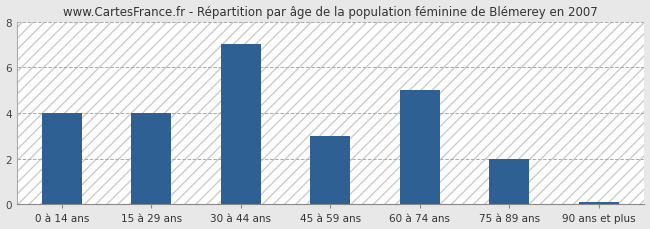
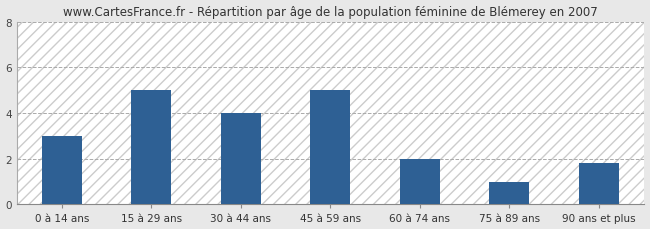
0 à 14 ans: 4.00 -> 3.00
15 à 29 ans: 4.00 -> 5.00
30 à 44 ans: 7.00 -> 4.00
45 à 59 ans: 3.00 -> 5.00
60 à 74 ans: 5.00 -> 2.00
75 à 89 ans: 2.00 -> 1.00
90 ans et plus: 0.12 -> 1.80
